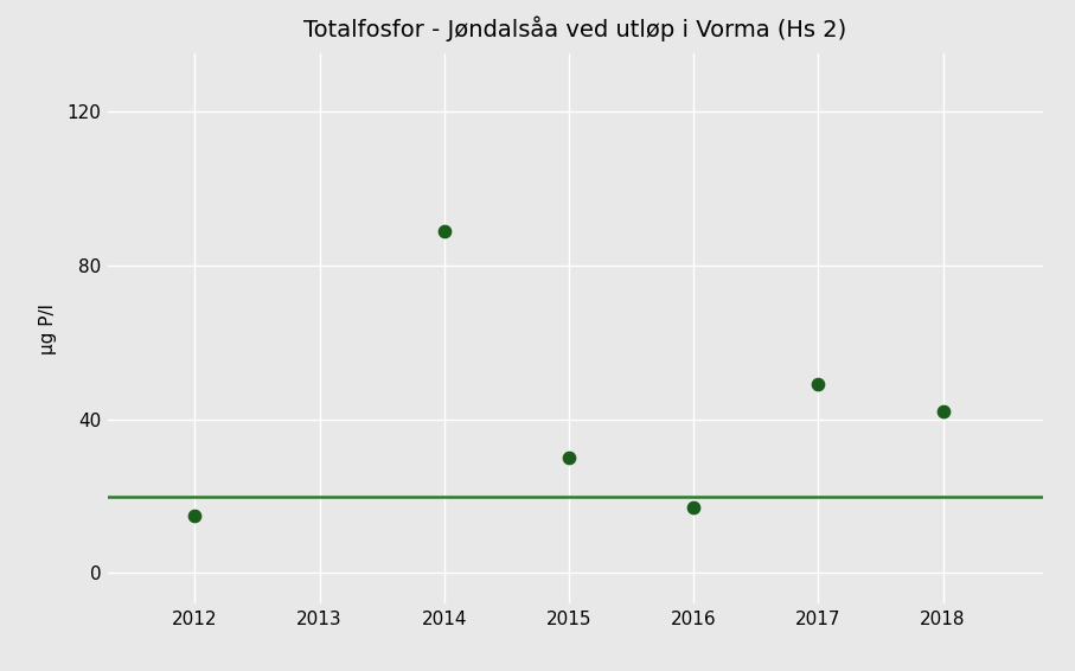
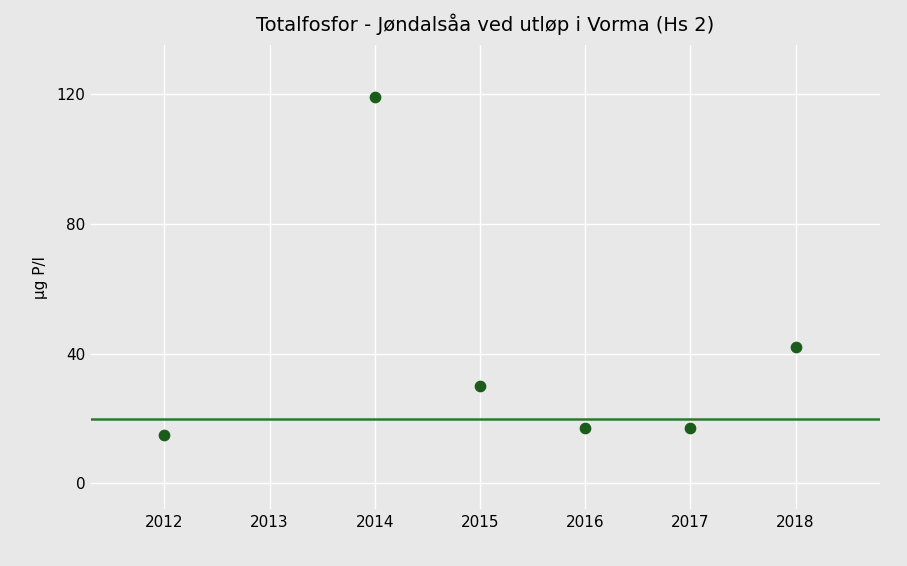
2014: 89 -> 119
2017: 49 -> 17
